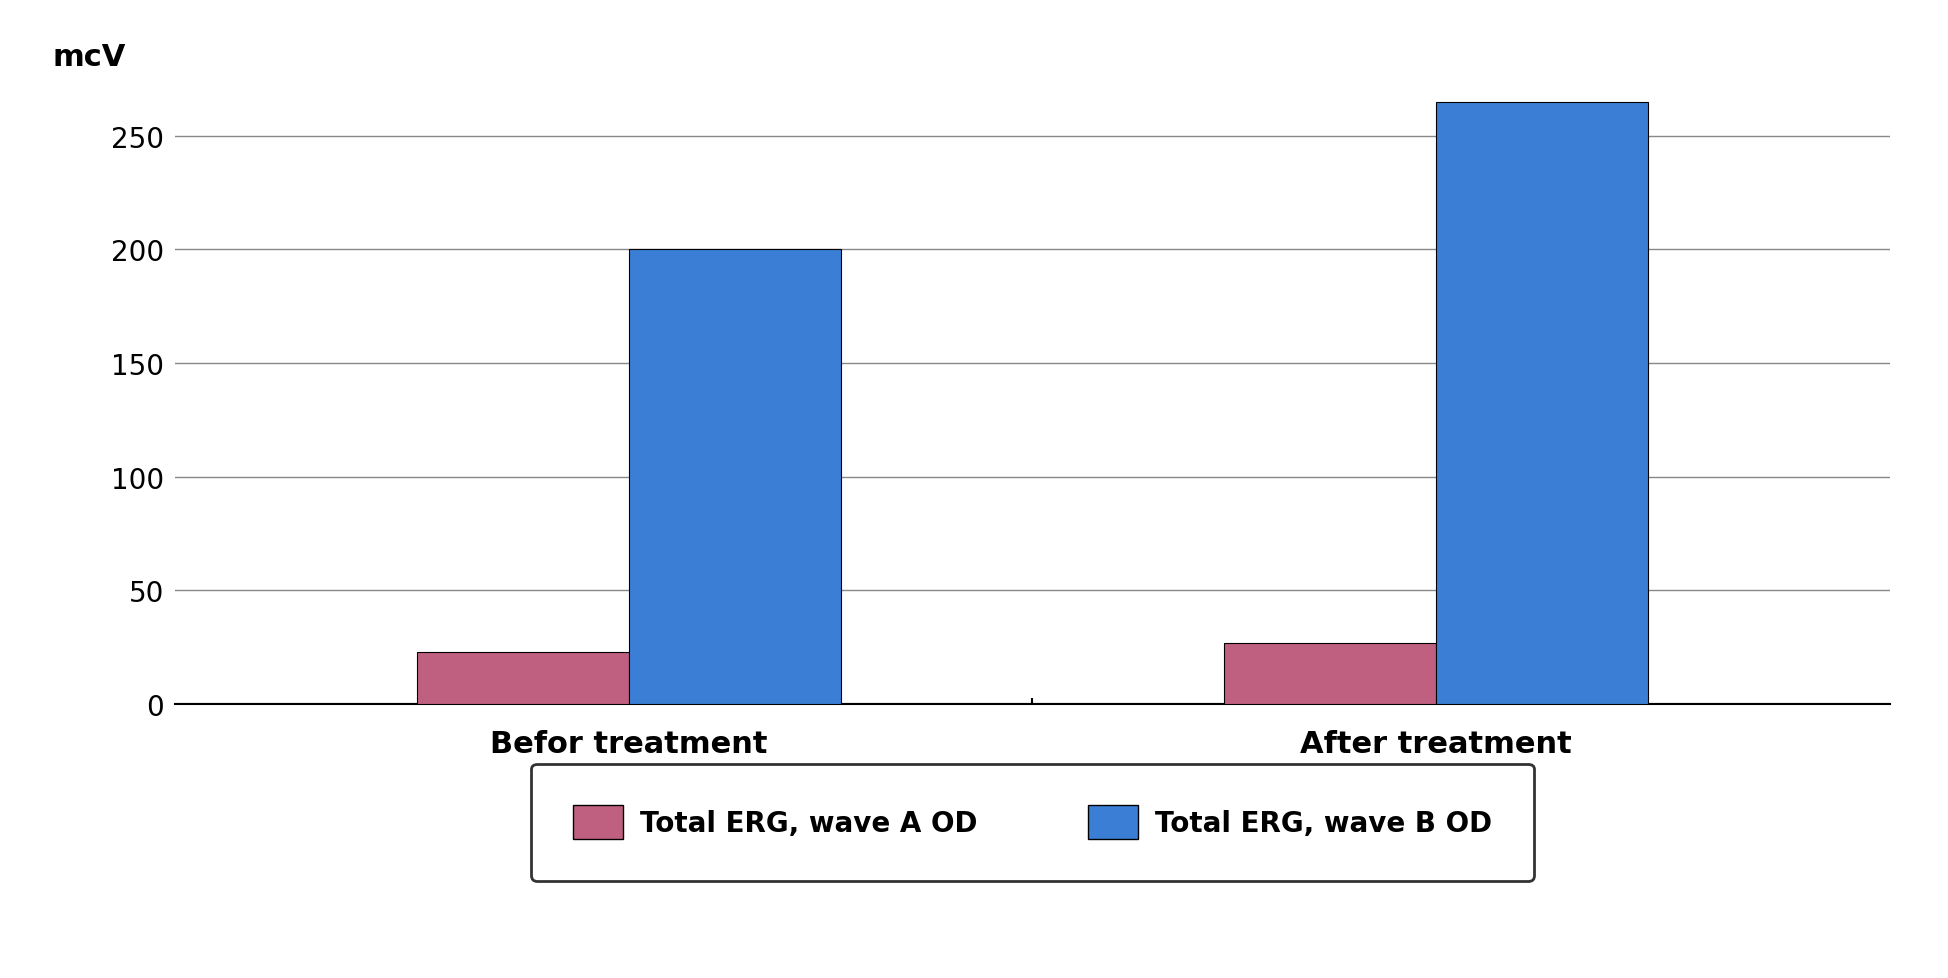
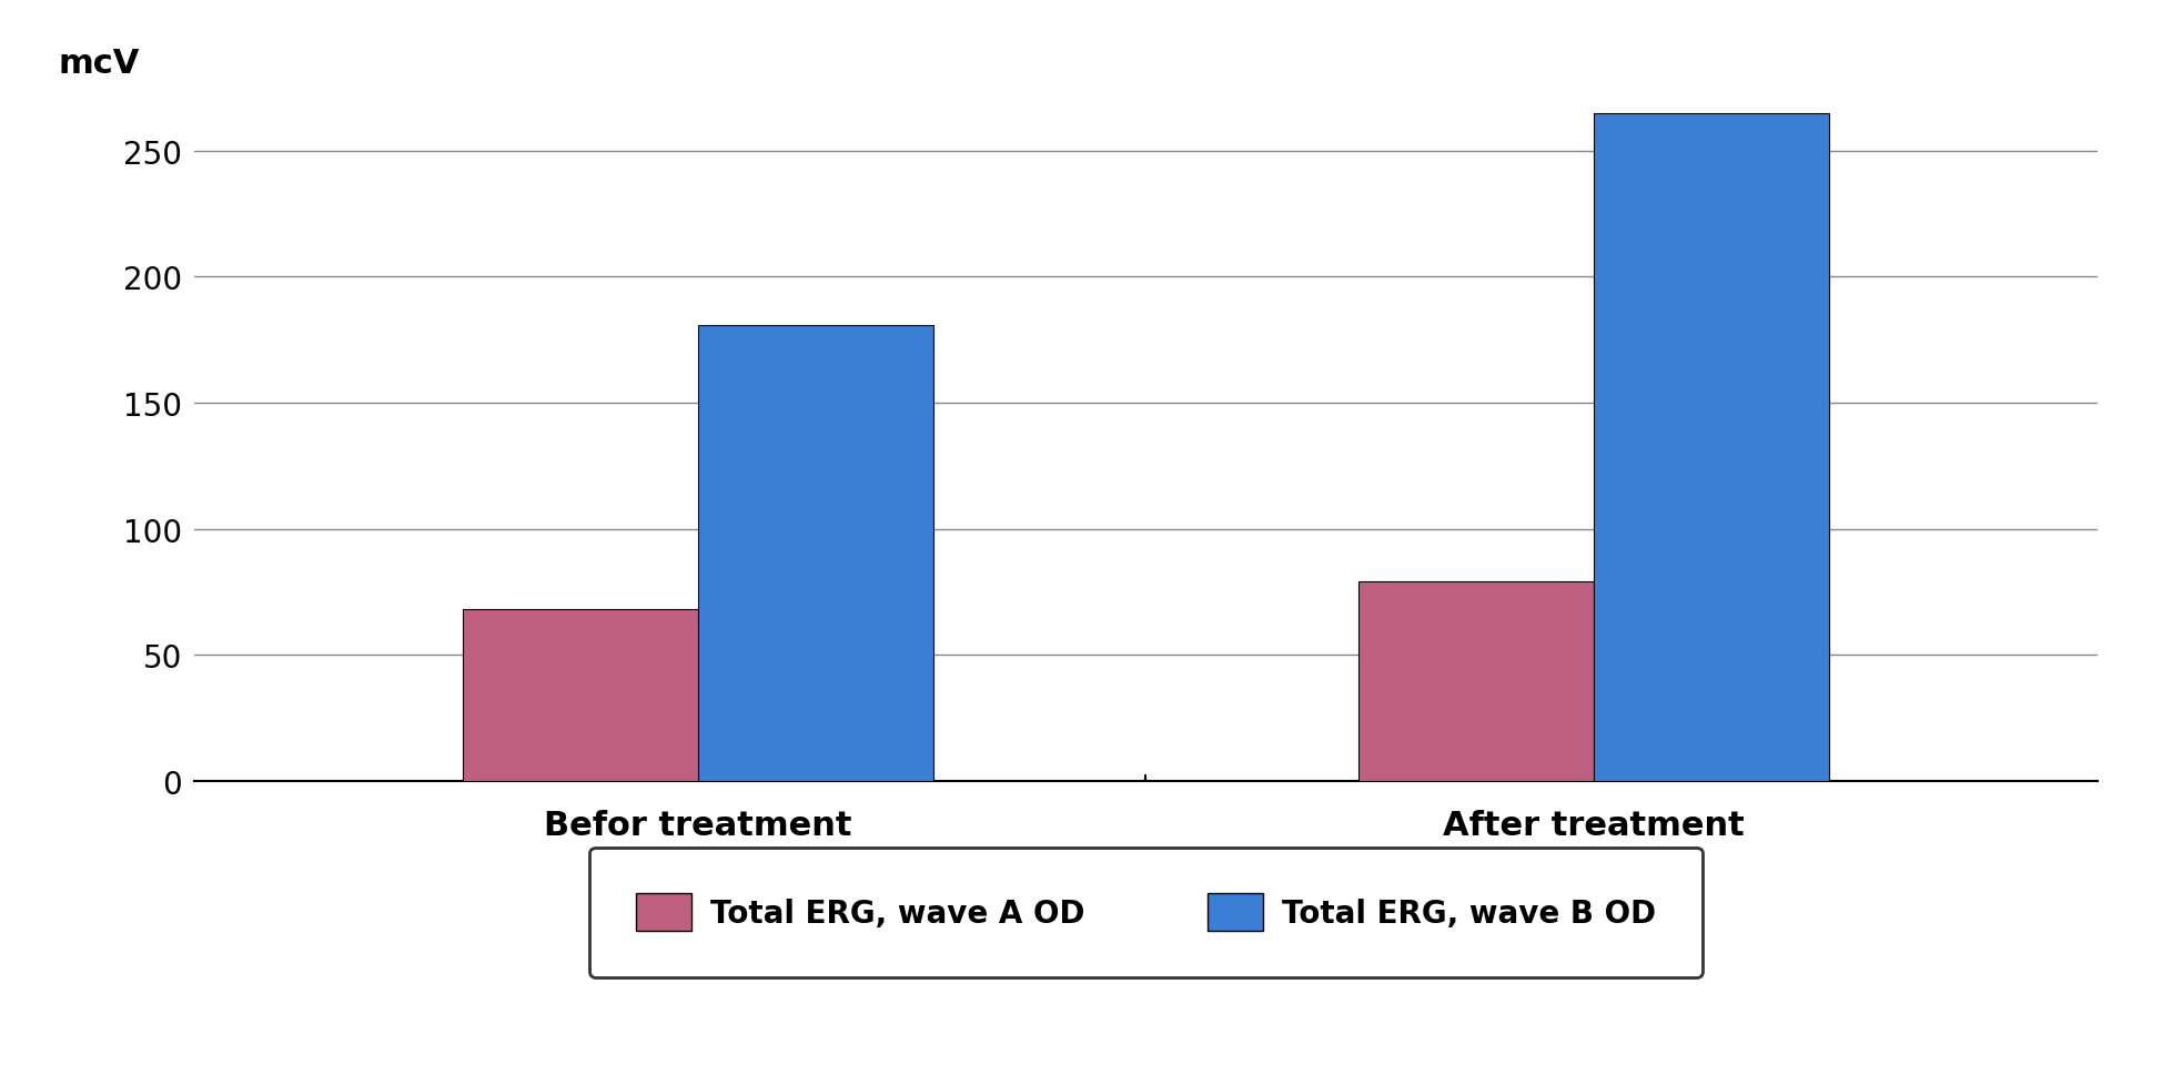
Total ERG, wave A OD/Befor treatment: 23 -> 68
Total ERG, wave B OD/Befor treatment: 200 -> 181
Total ERG, wave A OD/After treatment: 27 -> 79
